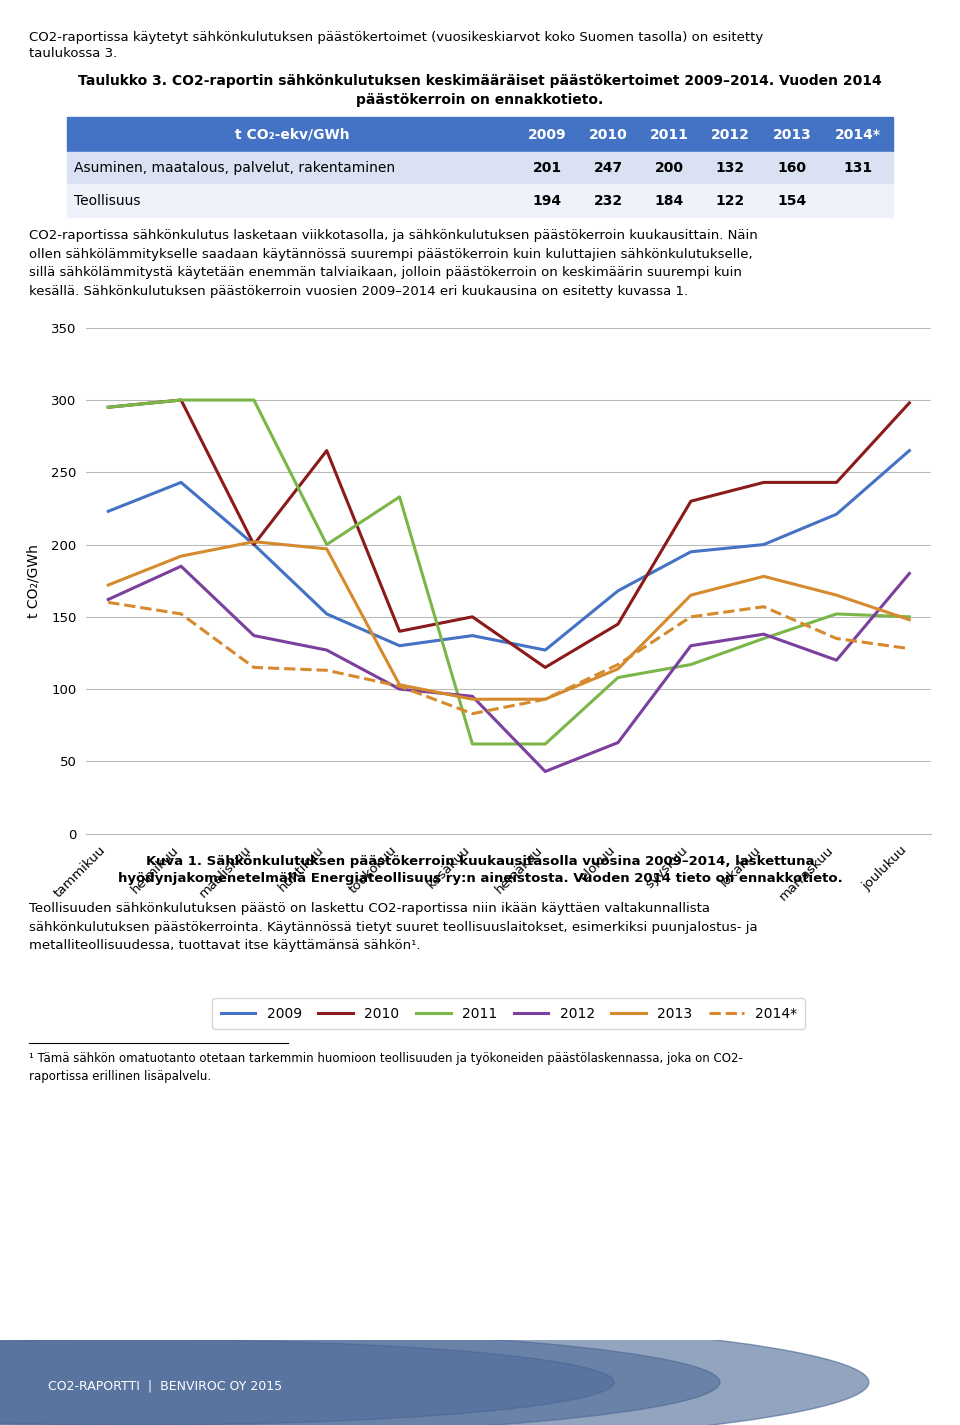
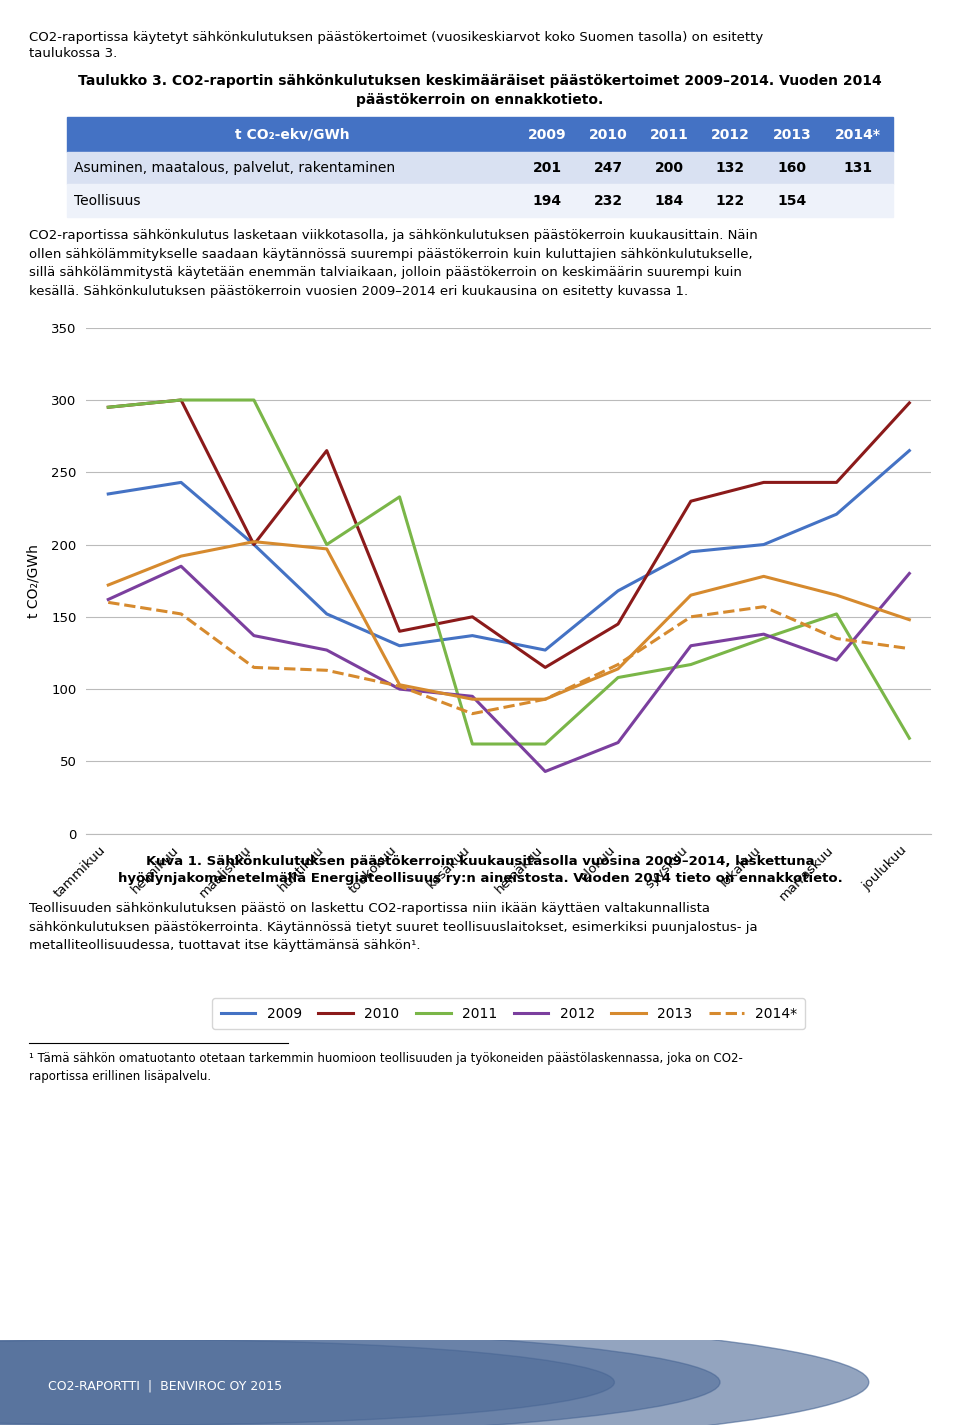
2009/tammikuu: 223 -> 235
2011/joulukuu: 150 -> 66
